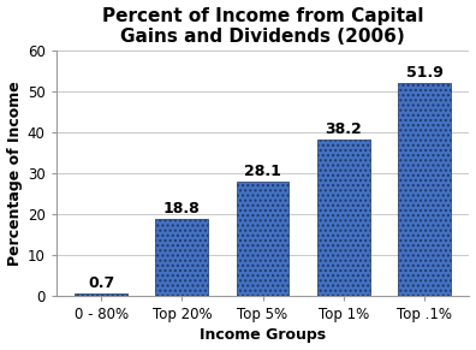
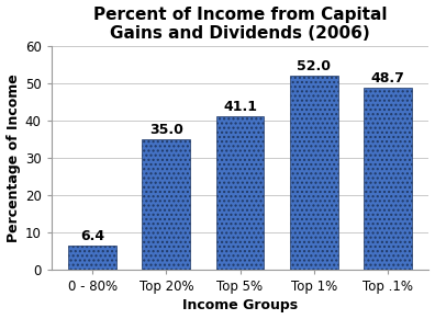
0 - 80%: 0.7 -> 6.4
Top 20%: 18.8 -> 35.0
Top 5%: 28.1 -> 41.1
Top 1%: 38.2 -> 52.0
Top .1%: 51.9 -> 48.7
